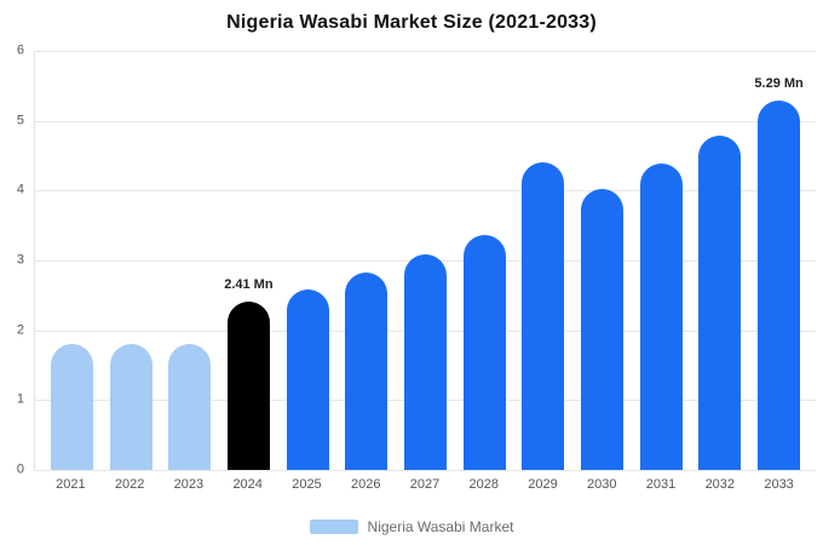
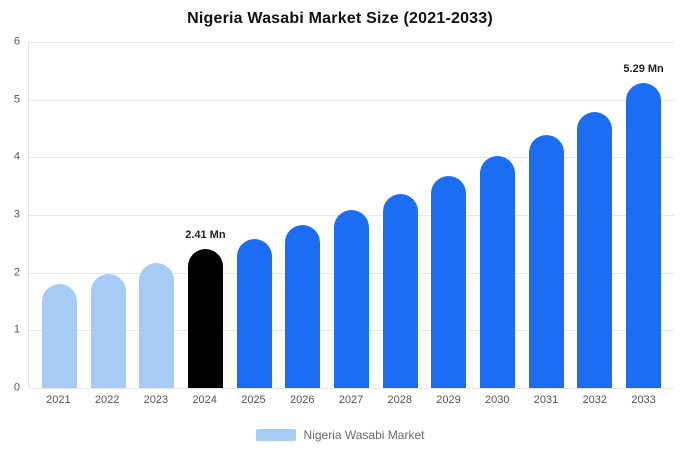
2022: 1.8 -> 2.0
2023: 1.8 -> 2.2
2029: 4.4 -> 3.7
